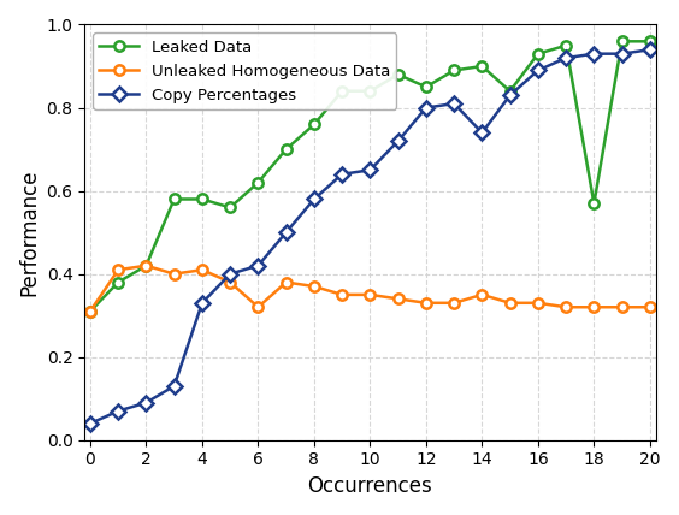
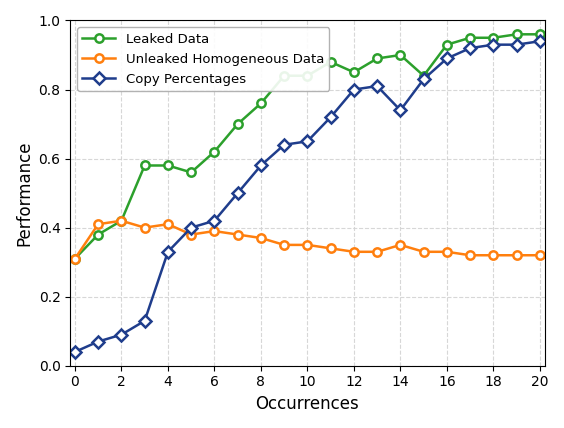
Unleaked Homogeneous Data/6: 0.32 -> 0.39
Leaked Data/18: 0.57 -> 0.95
